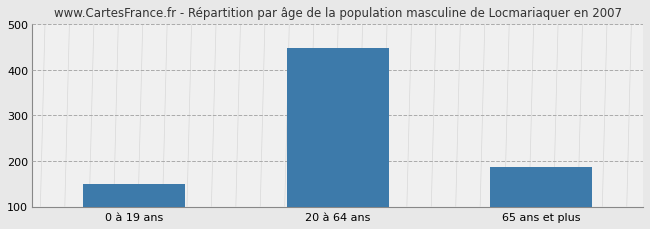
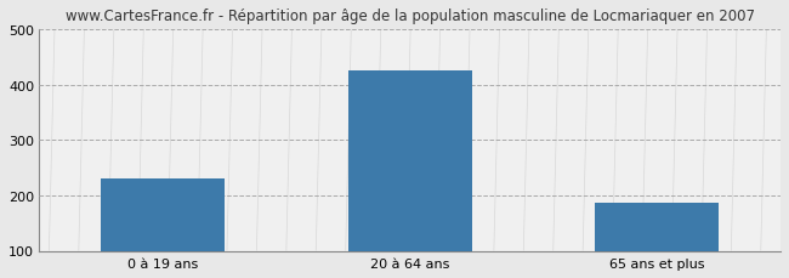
0 à 19 ans: 150 -> 230
20 à 64 ans: 447 -> 425
